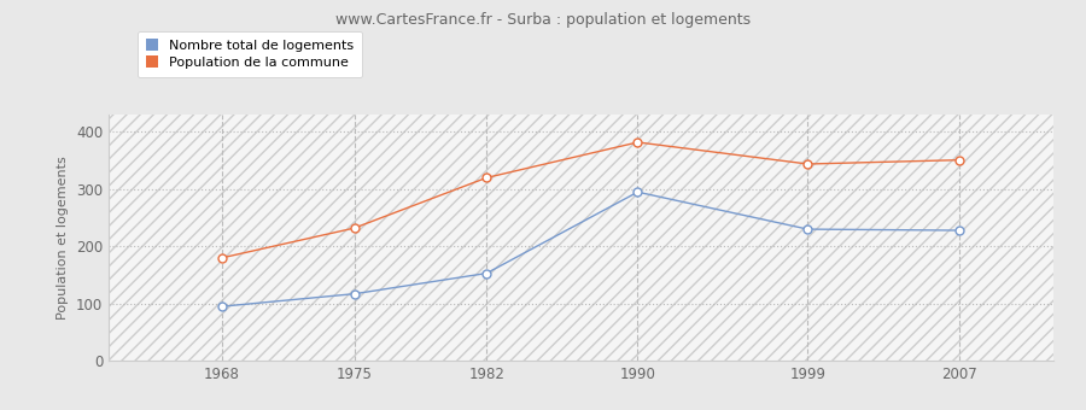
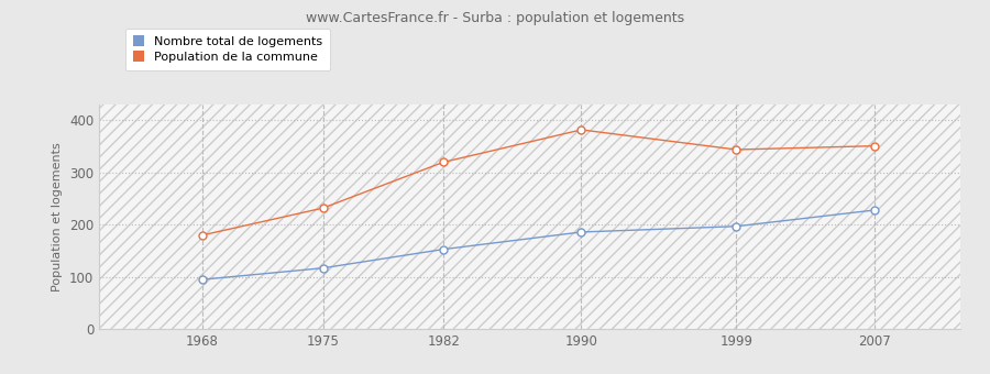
Nombre total de logements/1990: 295 -> 186
Nombre total de logements/1999: 230 -> 197
